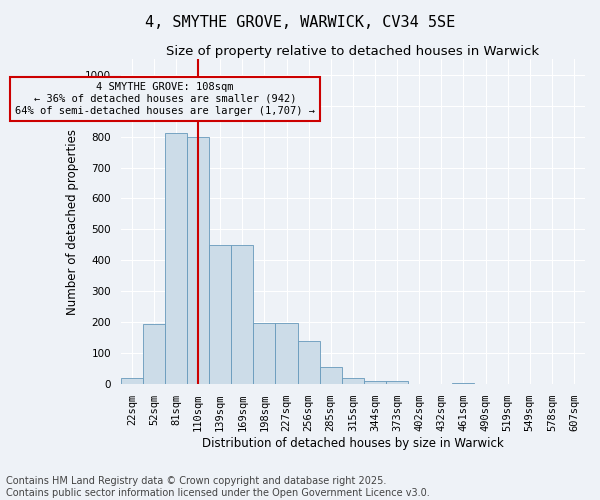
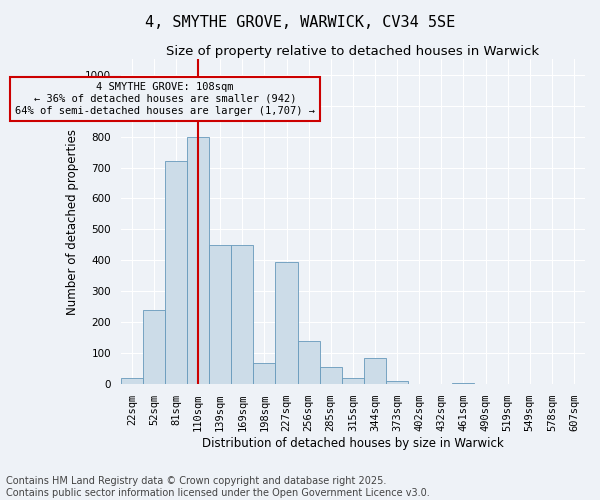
52sqm: 195 -> 240
81sqm: 810 -> 720
198sqm: 197 -> 70
227sqm: 197 -> 395
344sqm: 12 -> 85
